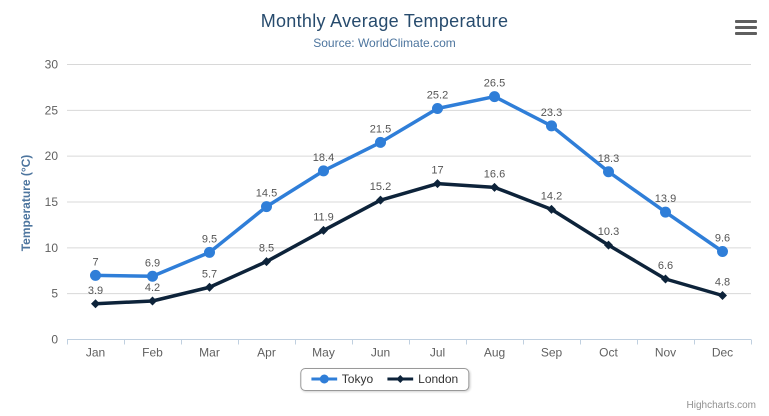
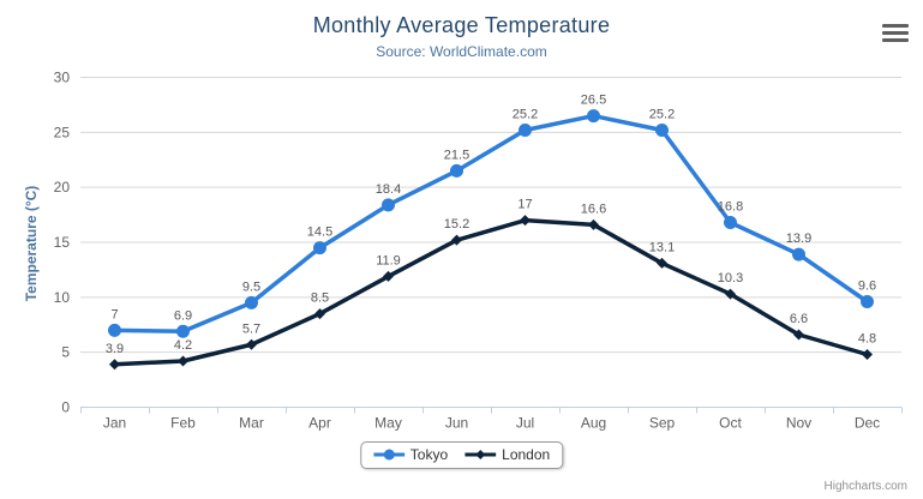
Tokyo/Sep: 23.3 -> 25.2
London/Sep: 14.2 -> 13.1
Tokyo/Oct: 18.3 -> 16.8
